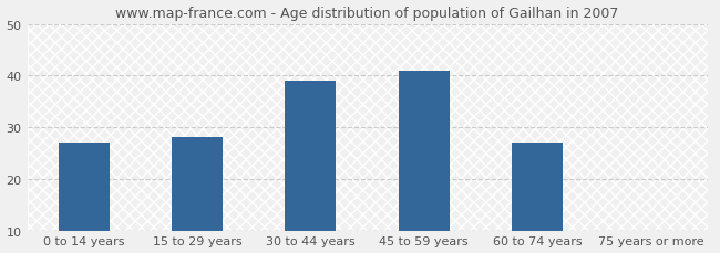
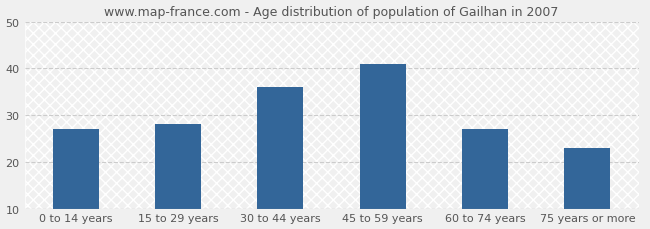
30 to 44 years: 39 -> 36
75 years or more: 10 -> 23
